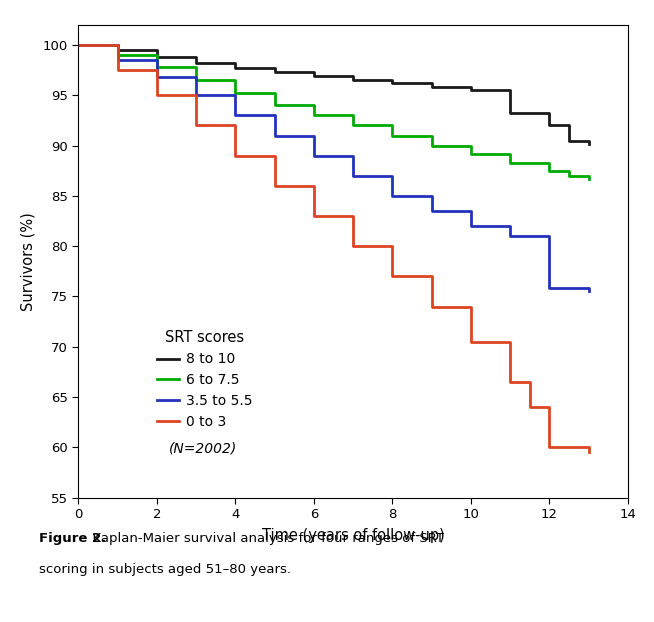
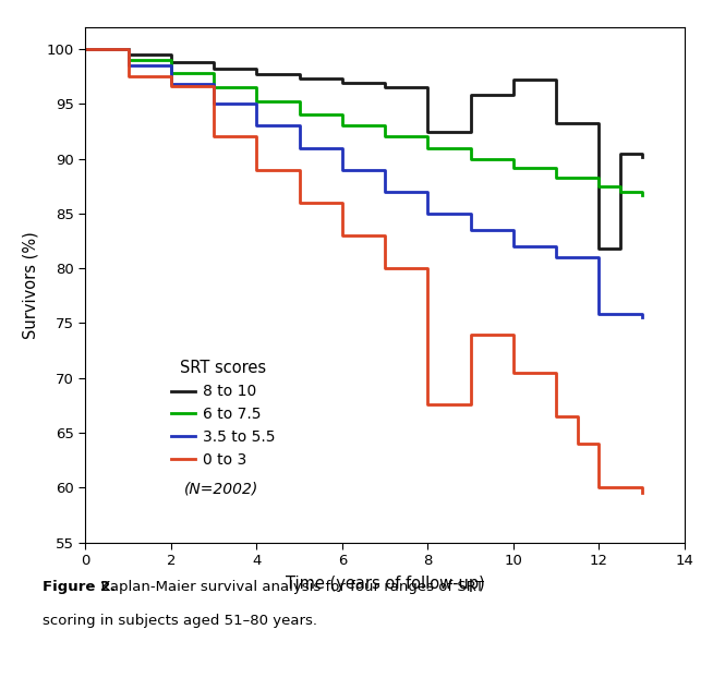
0 to 3/2: 95.0 -> 96.6
8 to 10/8: 96.2 -> 92.4
0 to 3/8: 77.0 -> 67.6
8 to 10/10: 95.5 -> 97.2
8 to 10/12: 92.0 -> 81.8
